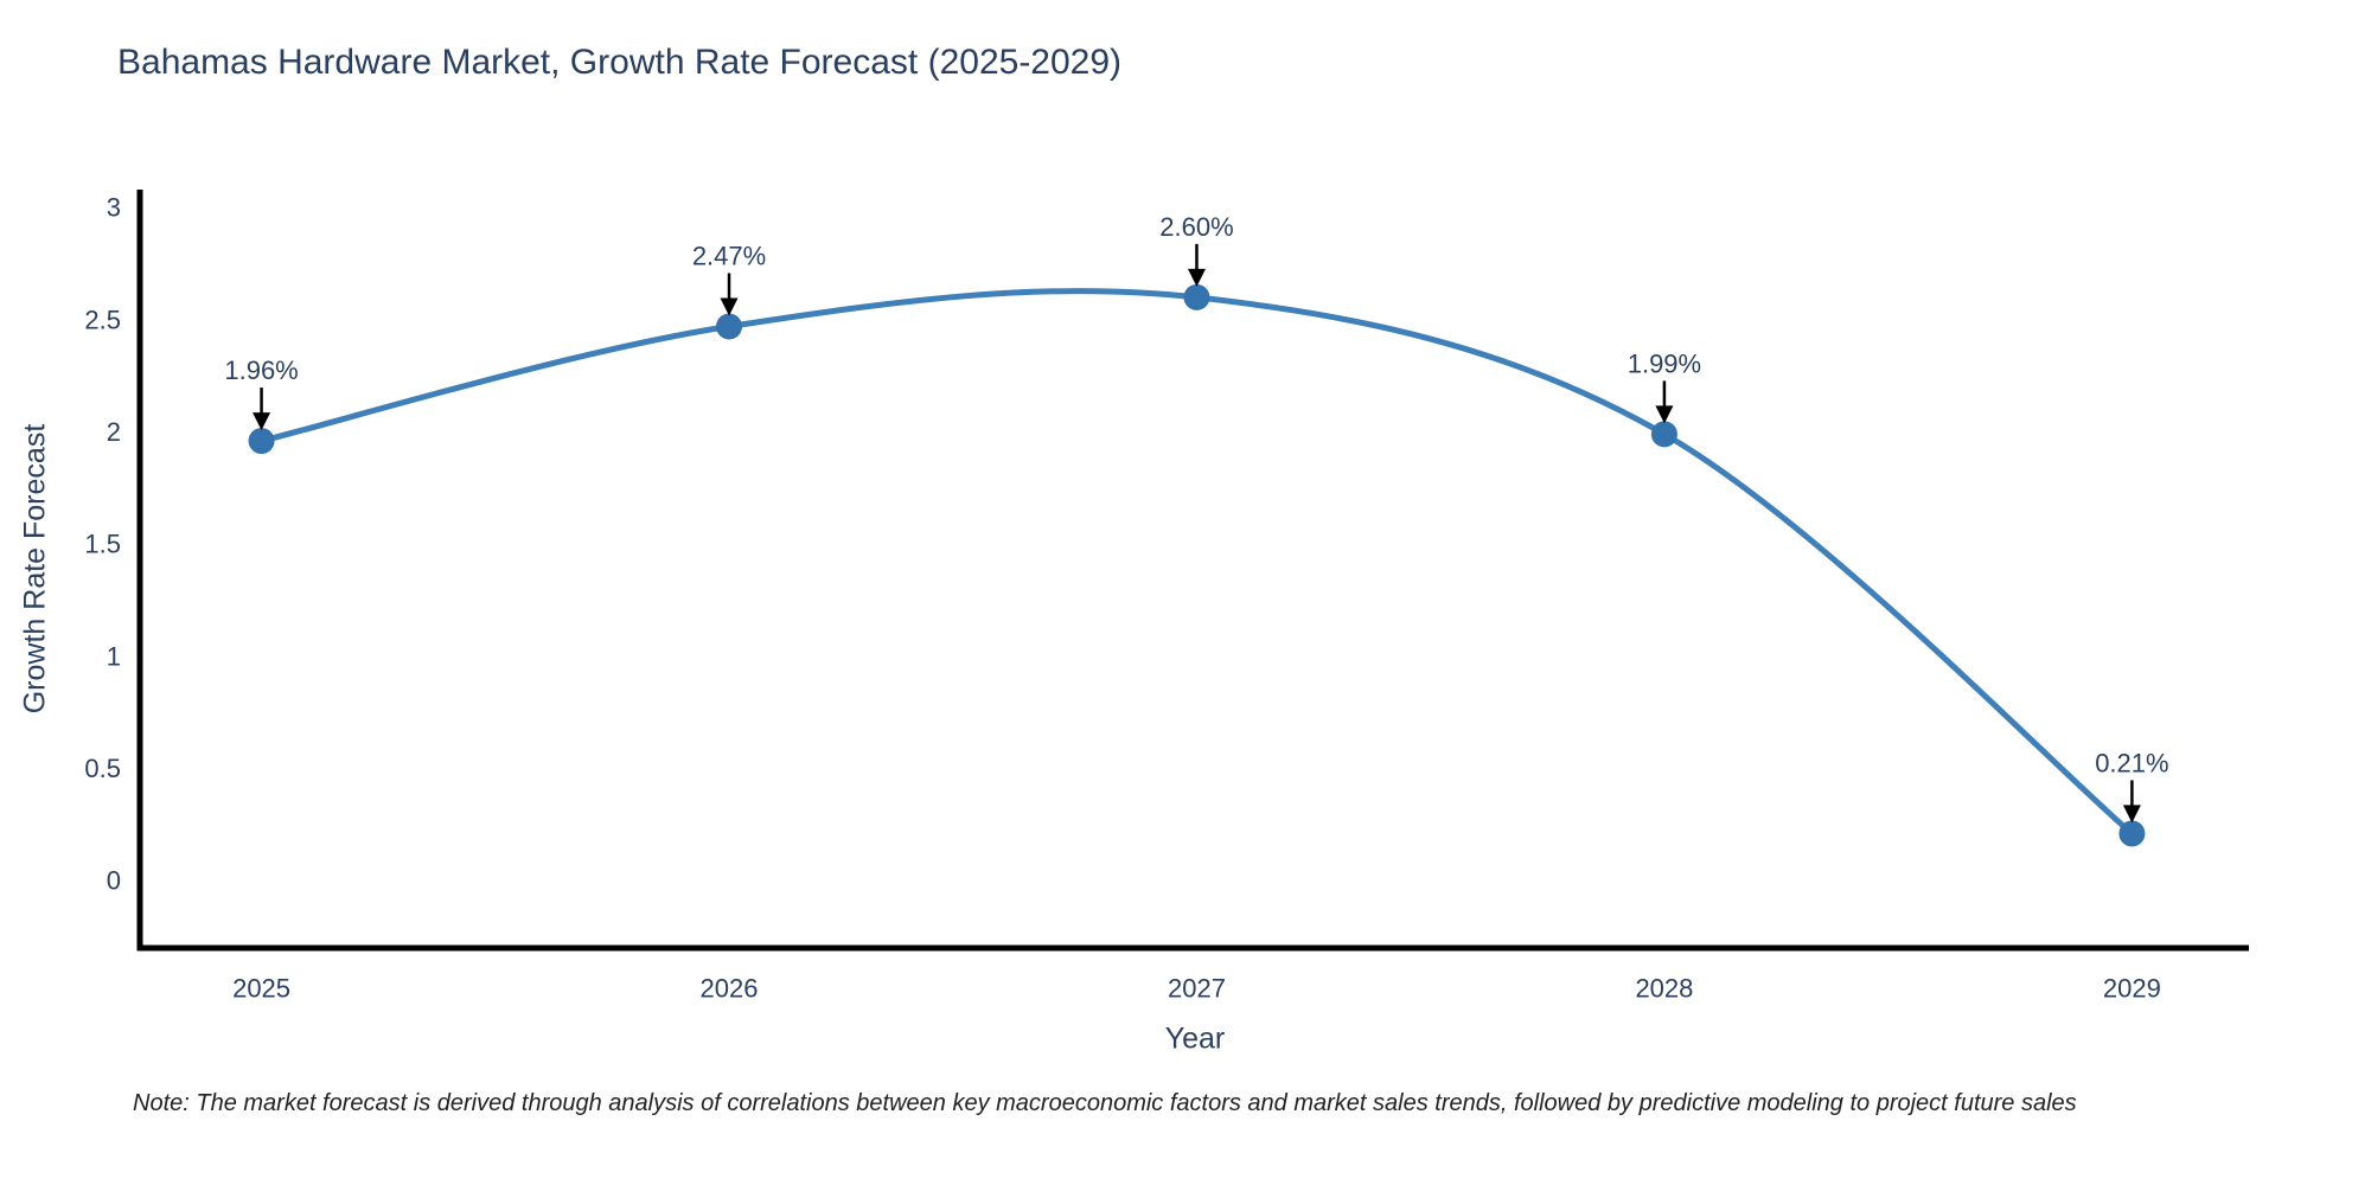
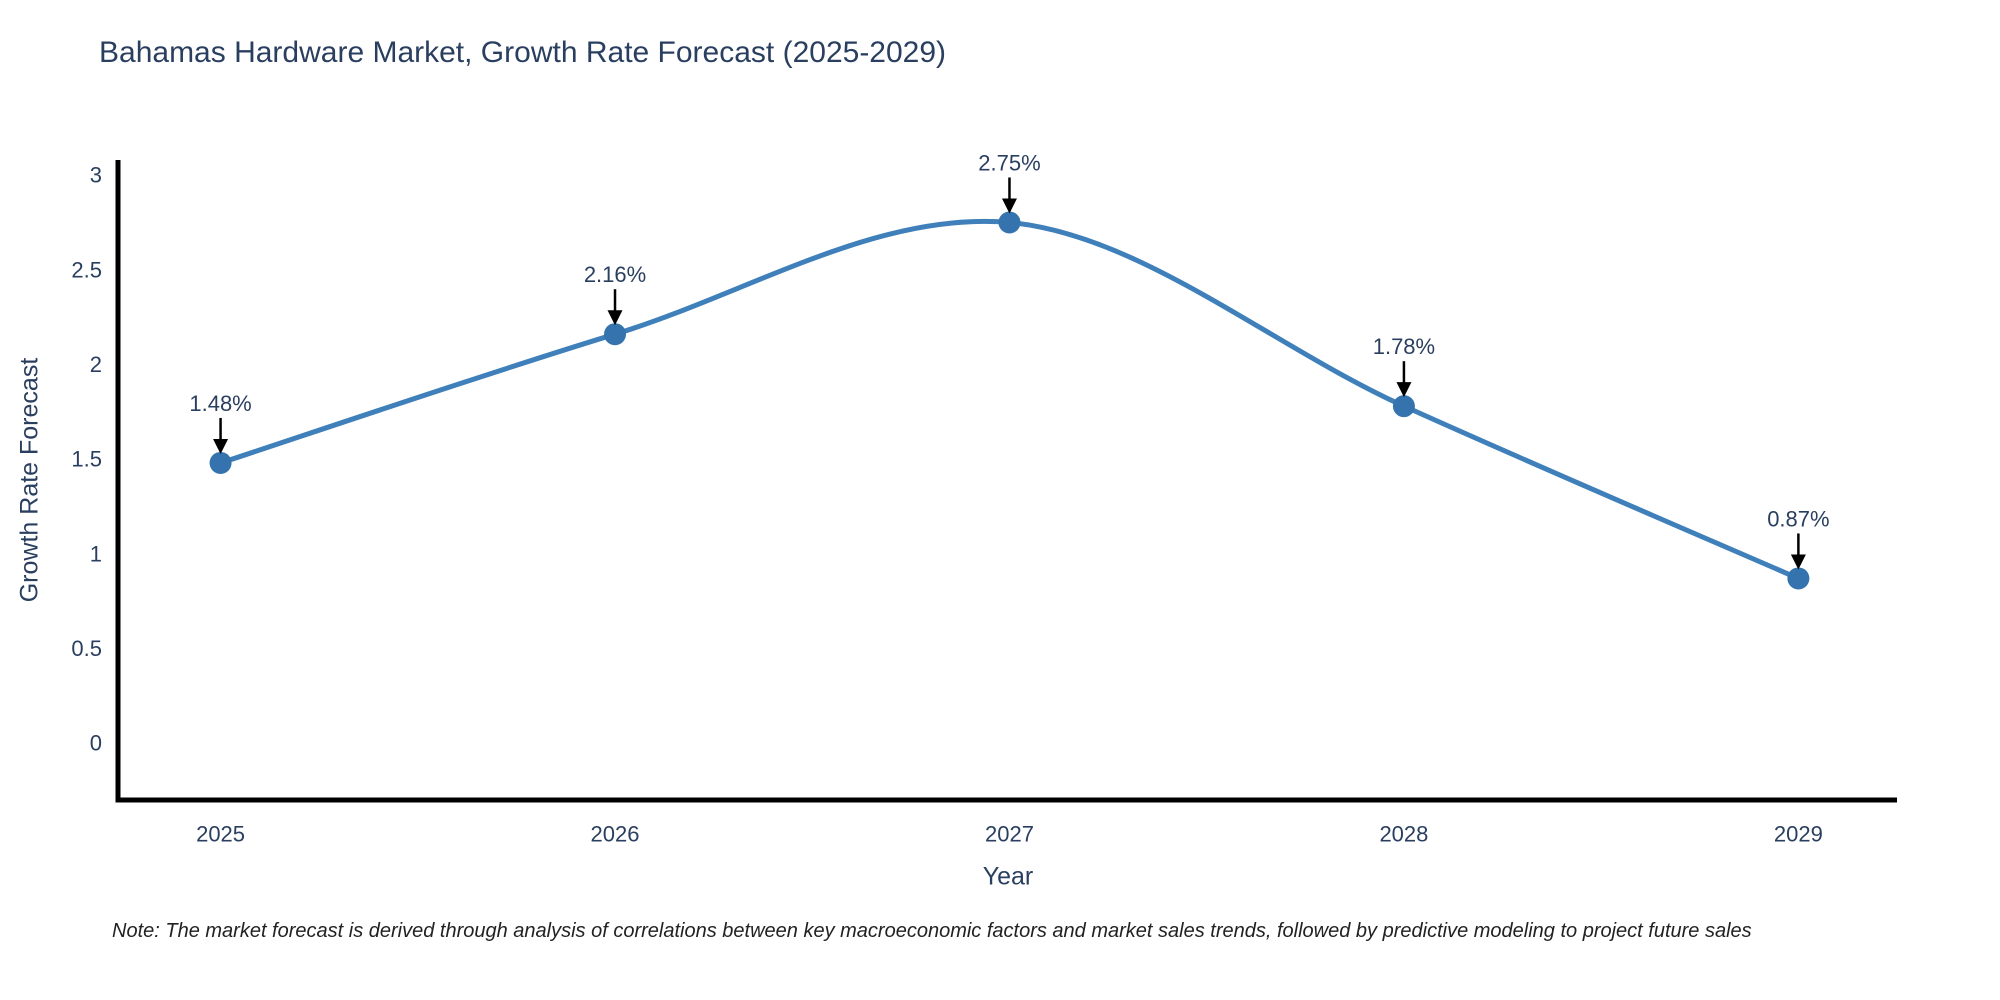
2025: 1.96% -> 1.48%
2026: 2.47% -> 2.16%
2027: 2.60% -> 2.75%
2028: 1.99% -> 1.78%
2029: 0.21% -> 0.87%
